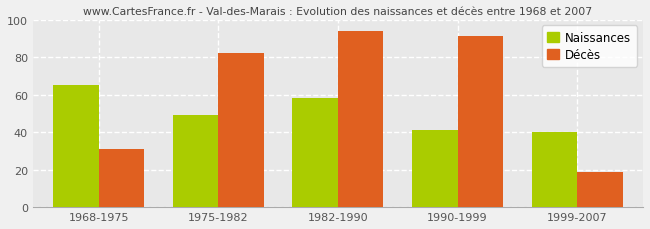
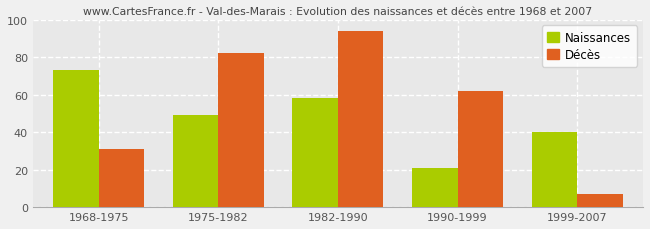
Naissances/1968-1975: 65 -> 73
Naissances/1990-1999: 41 -> 21
Décès/1990-1999: 91 -> 62
Décès/1999-2007: 19 -> 7
